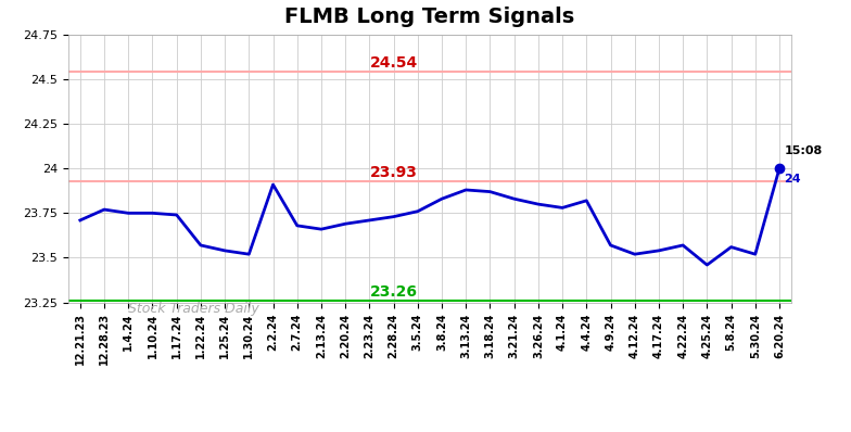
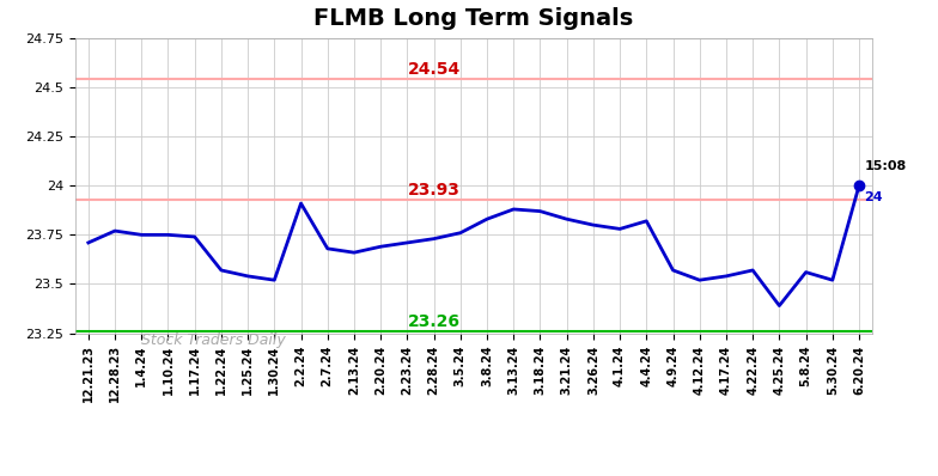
4.25.24: 23.46 -> 23.39
